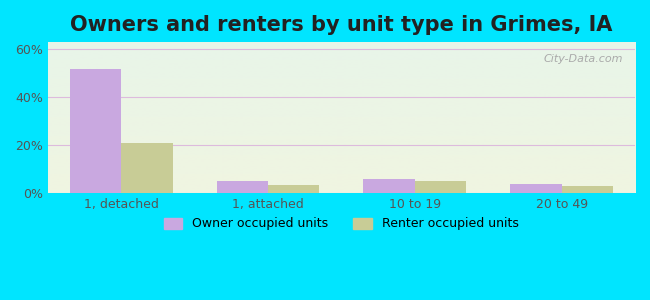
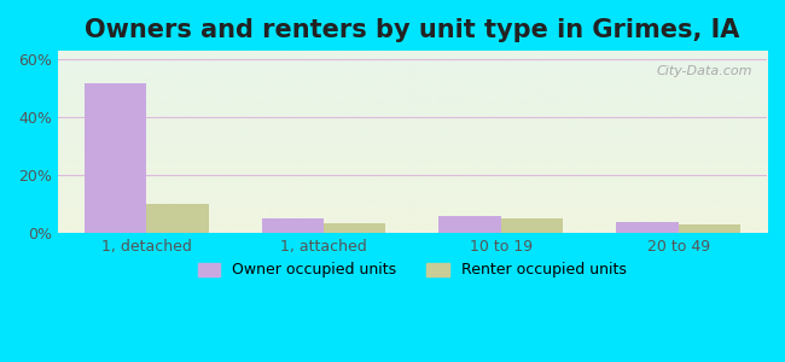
Renter occupied units/1, detached: 21.0% -> 10.0%
